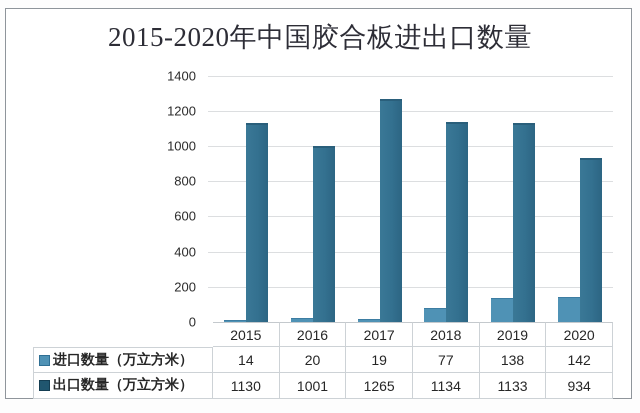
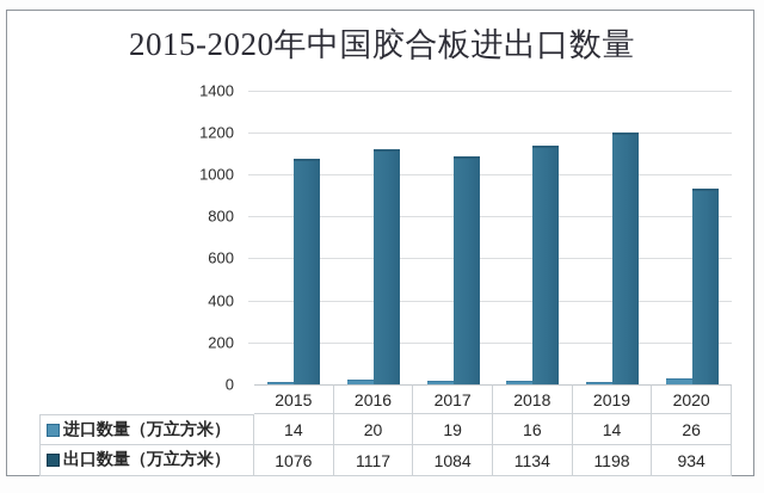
出口数量（万立方米）/2015: 1130 -> 1076
出口数量（万立方米）/2016: 1001 -> 1117
出口数量（万立方米）/2017: 1265 -> 1084
进口数量（万立方米）/2018: 77 -> 16
进口数量（万立方米）/2019: 138 -> 14
出口数量（万立方米）/2019: 1133 -> 1198
进口数量（万立方米）/2020: 142 -> 26
